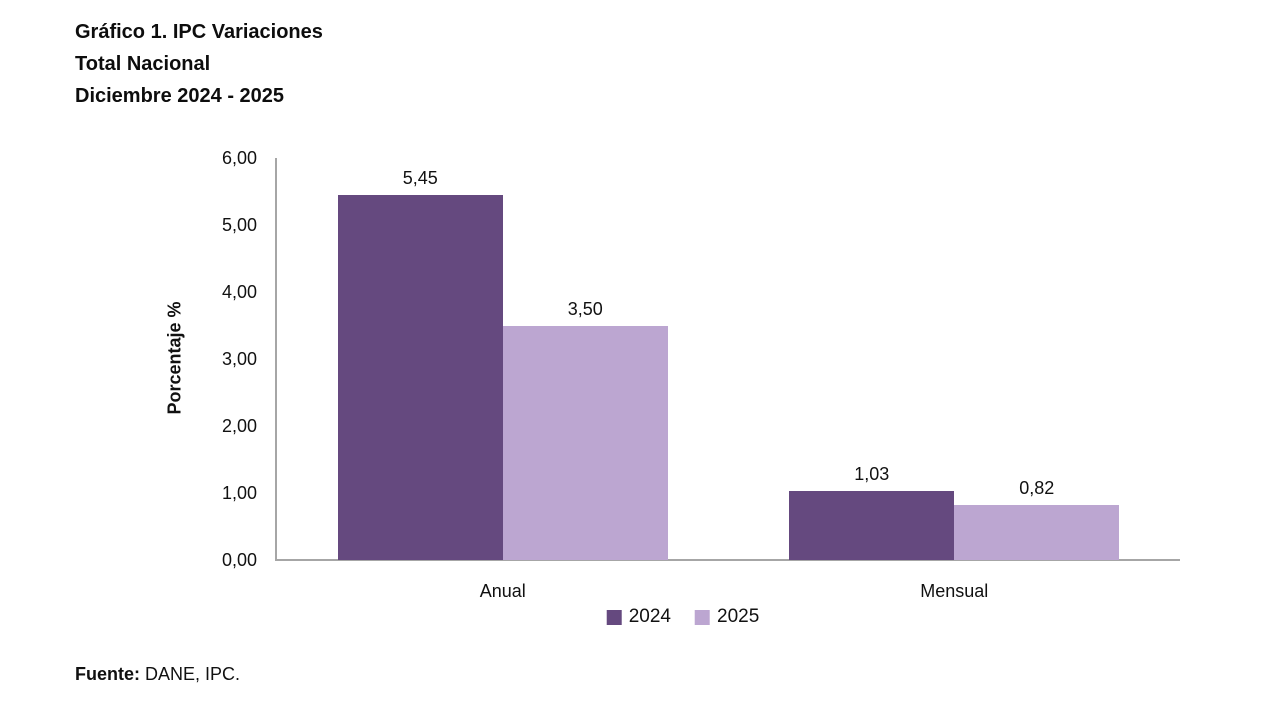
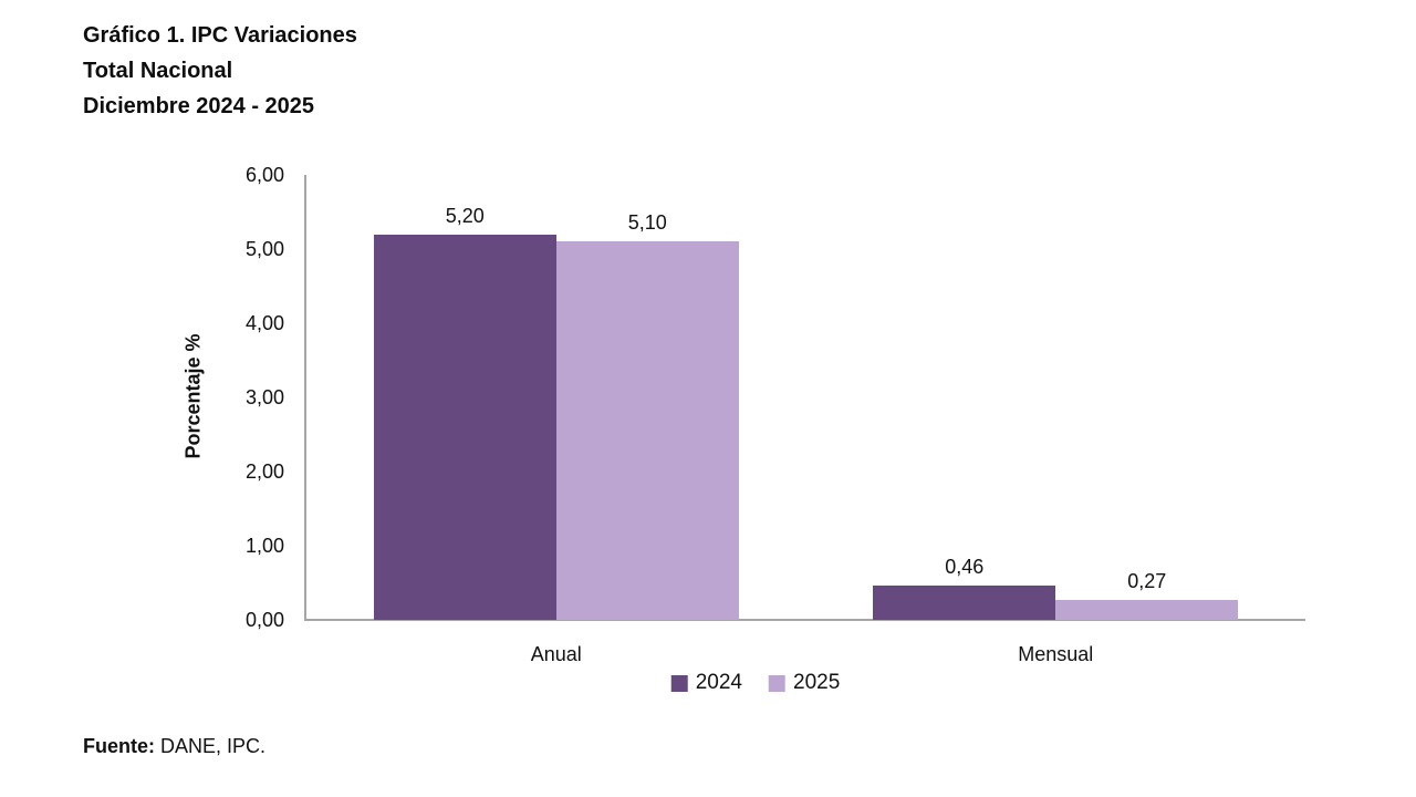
2024/Anual: 5,45 -> 5,20
2025/Anual: 3,50 -> 5,10
2024/Mensual: 1,03 -> 0,46
2025/Mensual: 0,82 -> 0,27
